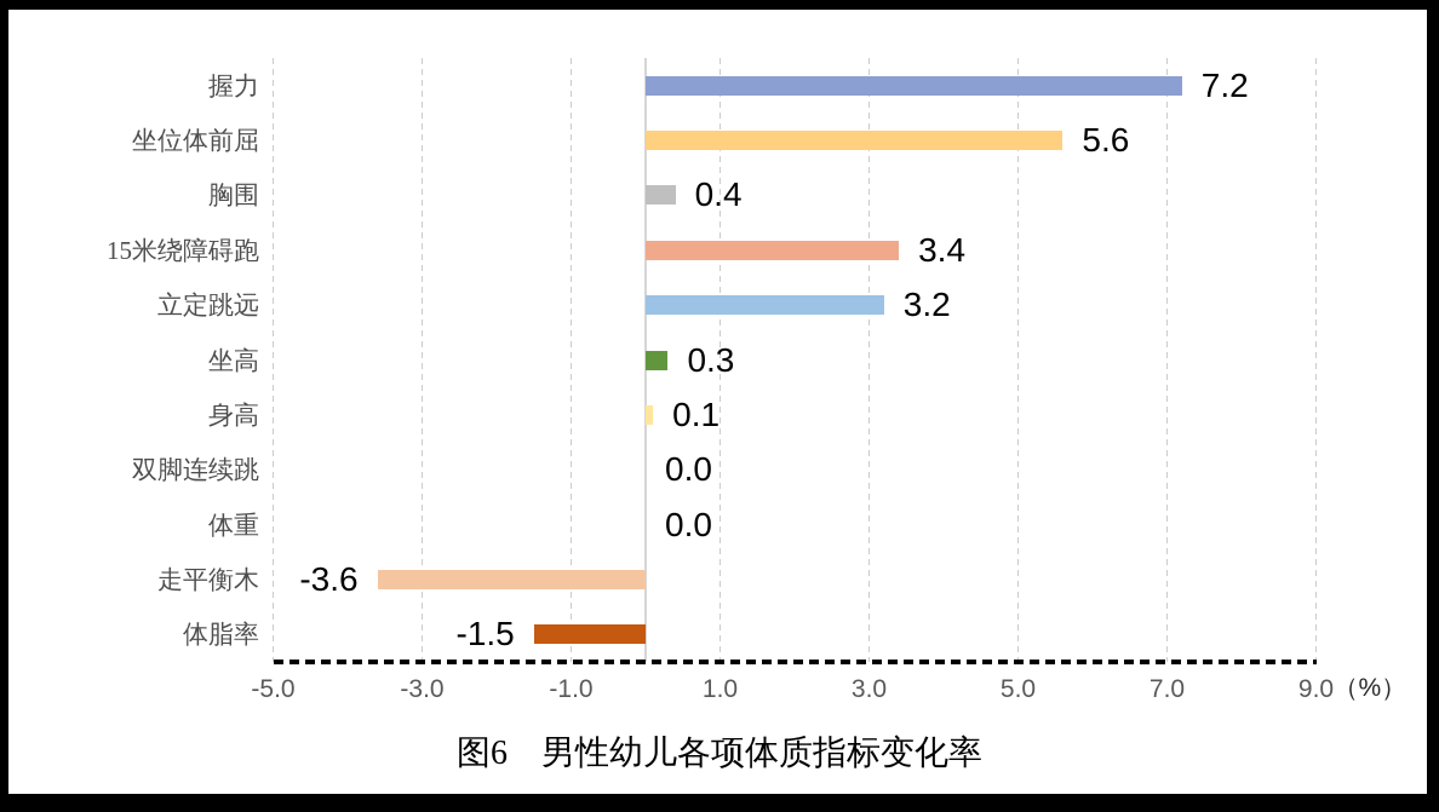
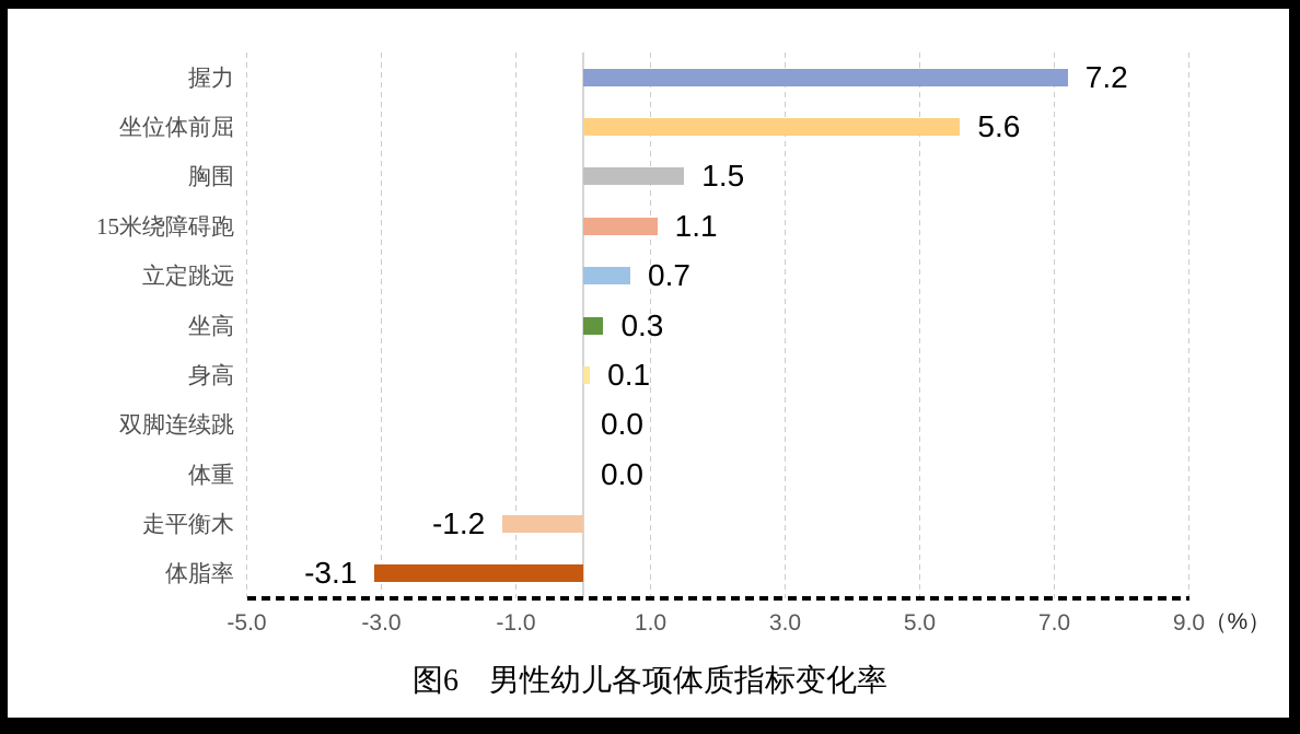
胸围: 0.4 -> 1.5
15米绕障碍跑: 3.4 -> 1.1
立定跳远: 3.2 -> 0.7
走平衡木: -3.6 -> -1.2
体脂率: -1.5 -> -3.1
